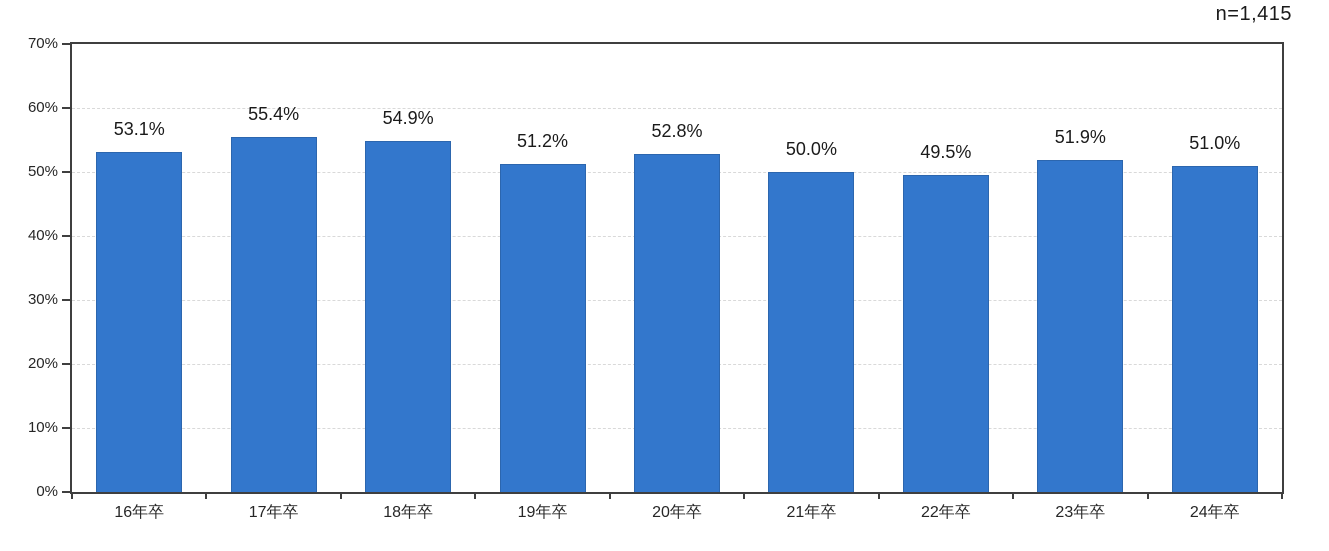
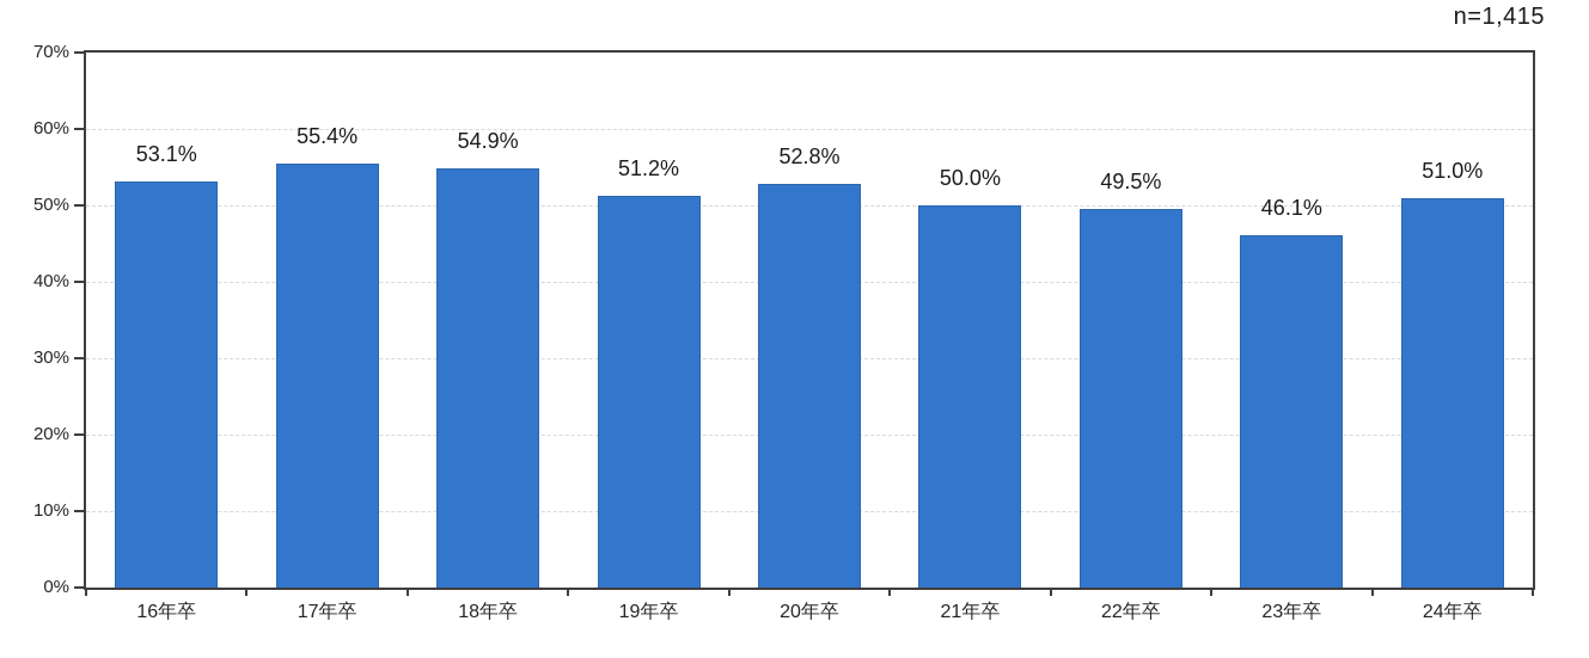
23年卒: 51.9% -> 46.1%
